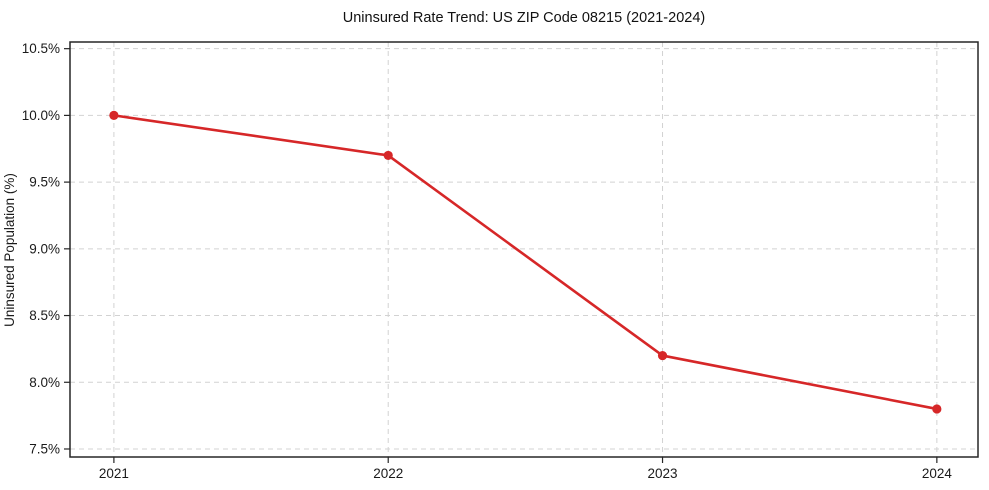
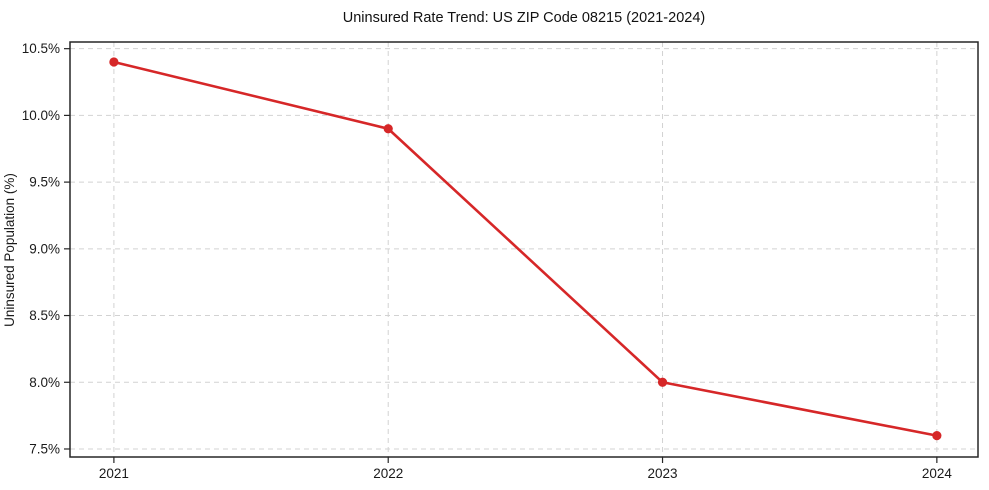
2021: 10.0% -> 10.4%
2022: 9.7% -> 9.9%
2023: 8.2% -> 8.0%
2024: 7.8% -> 7.6%
